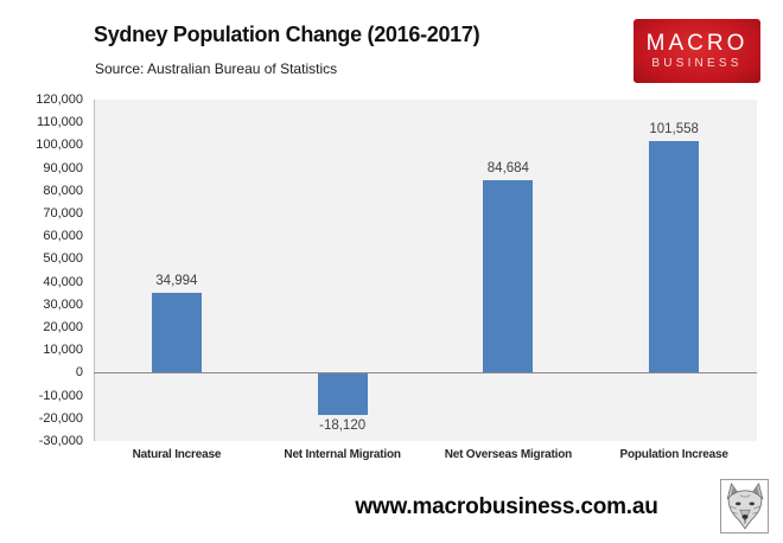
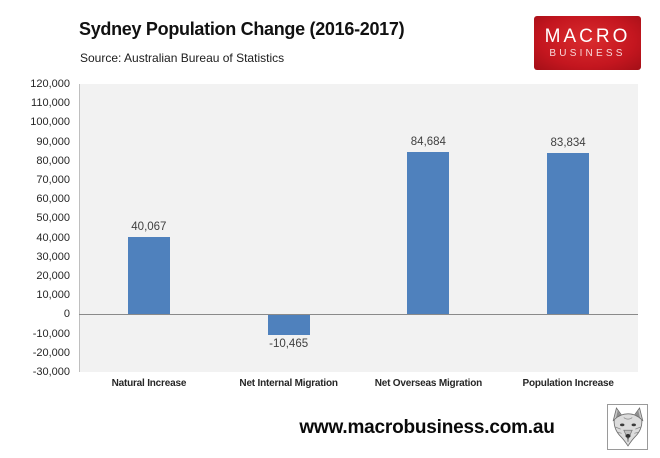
Natural Increase: 34,994 -> 40,067
Net Internal Migration: -18,120 -> -10,465
Population Increase: 101,558 -> 83,834
